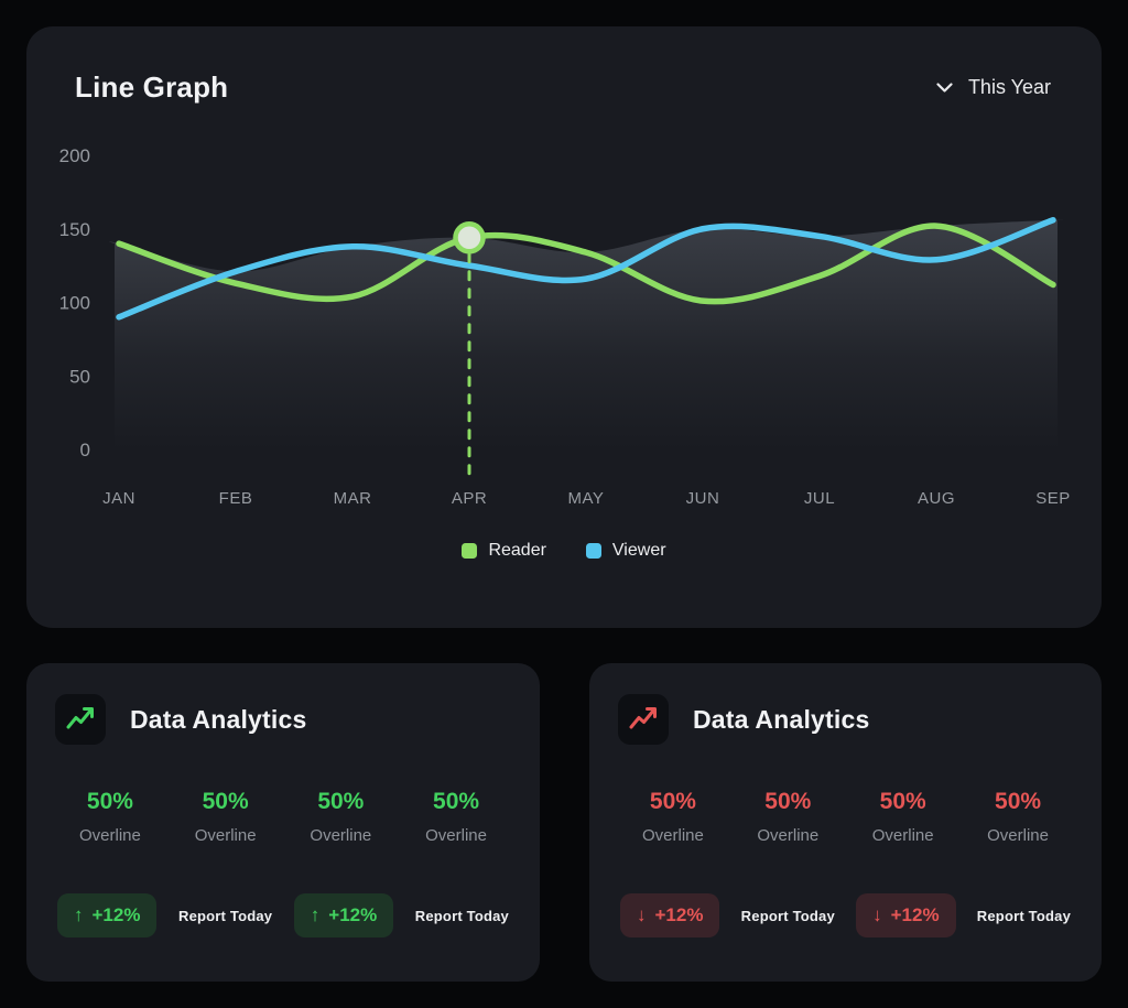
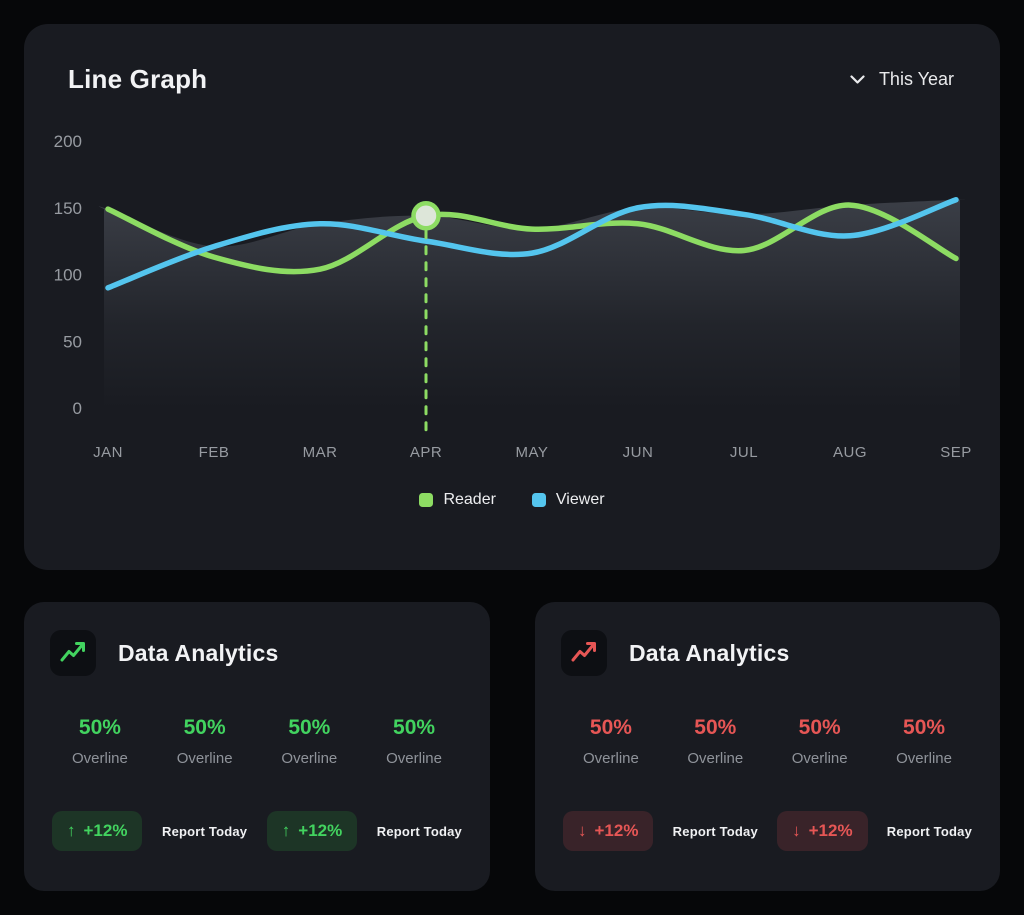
Reader/JAN: 140 -> 149
Reader/JUN: 101 -> 138
